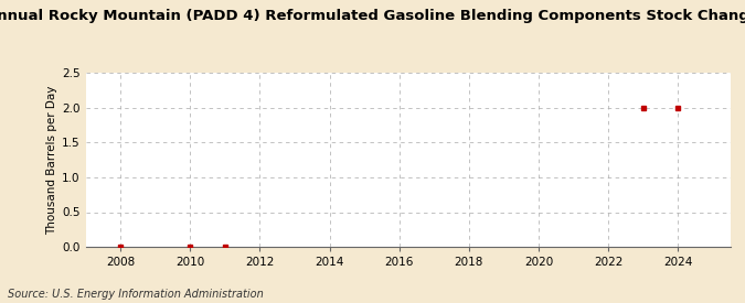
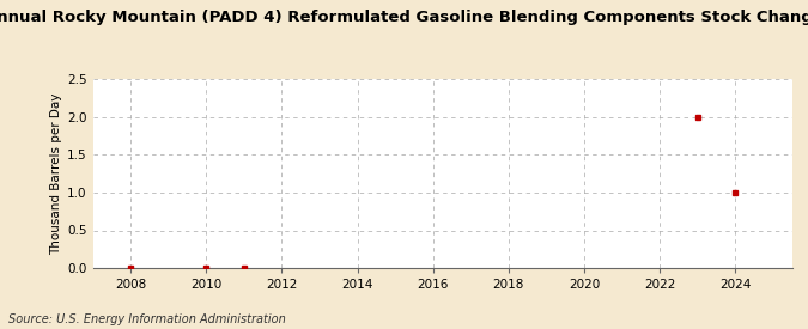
2024: 2 -> 1
